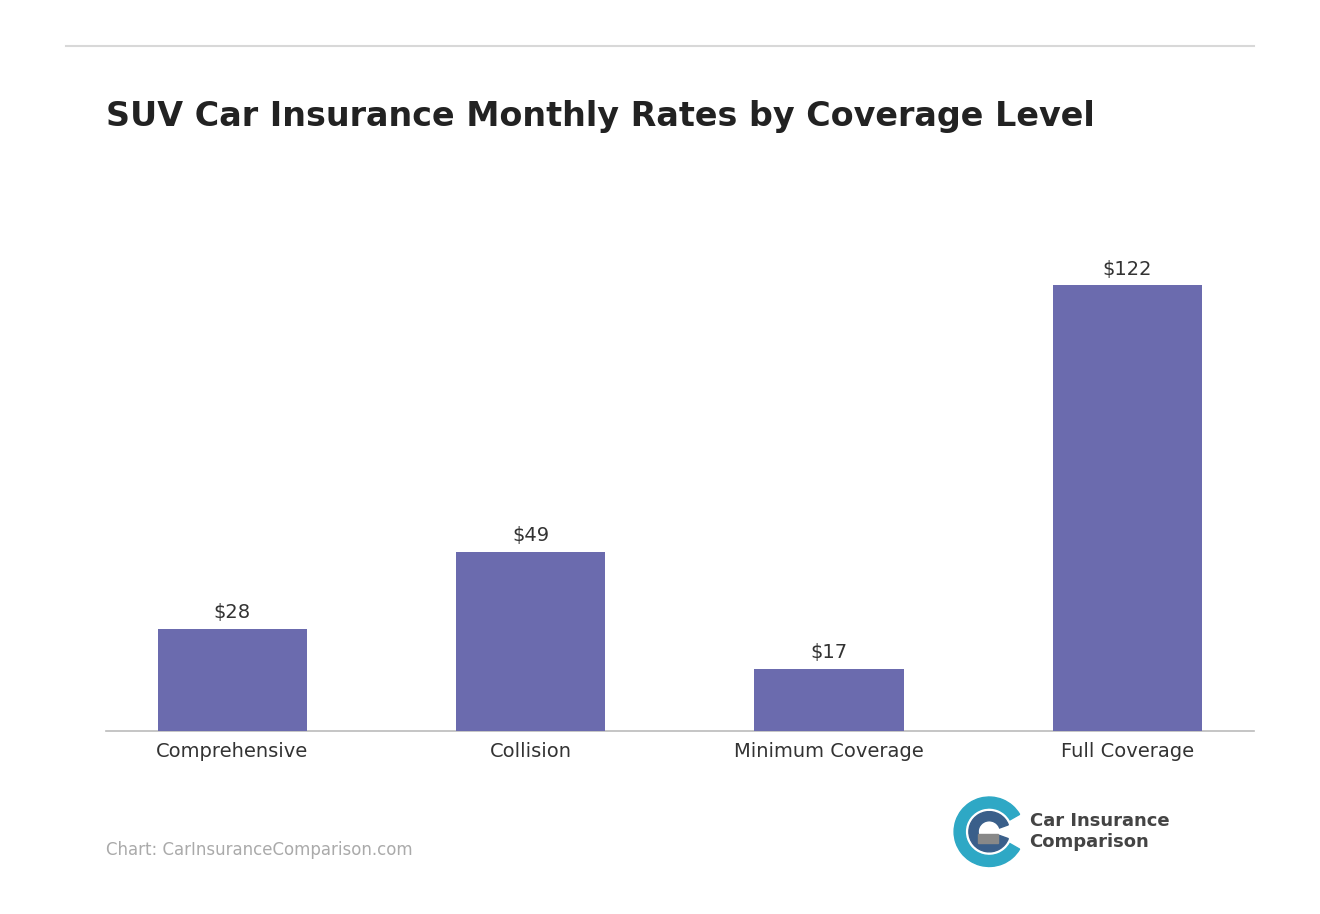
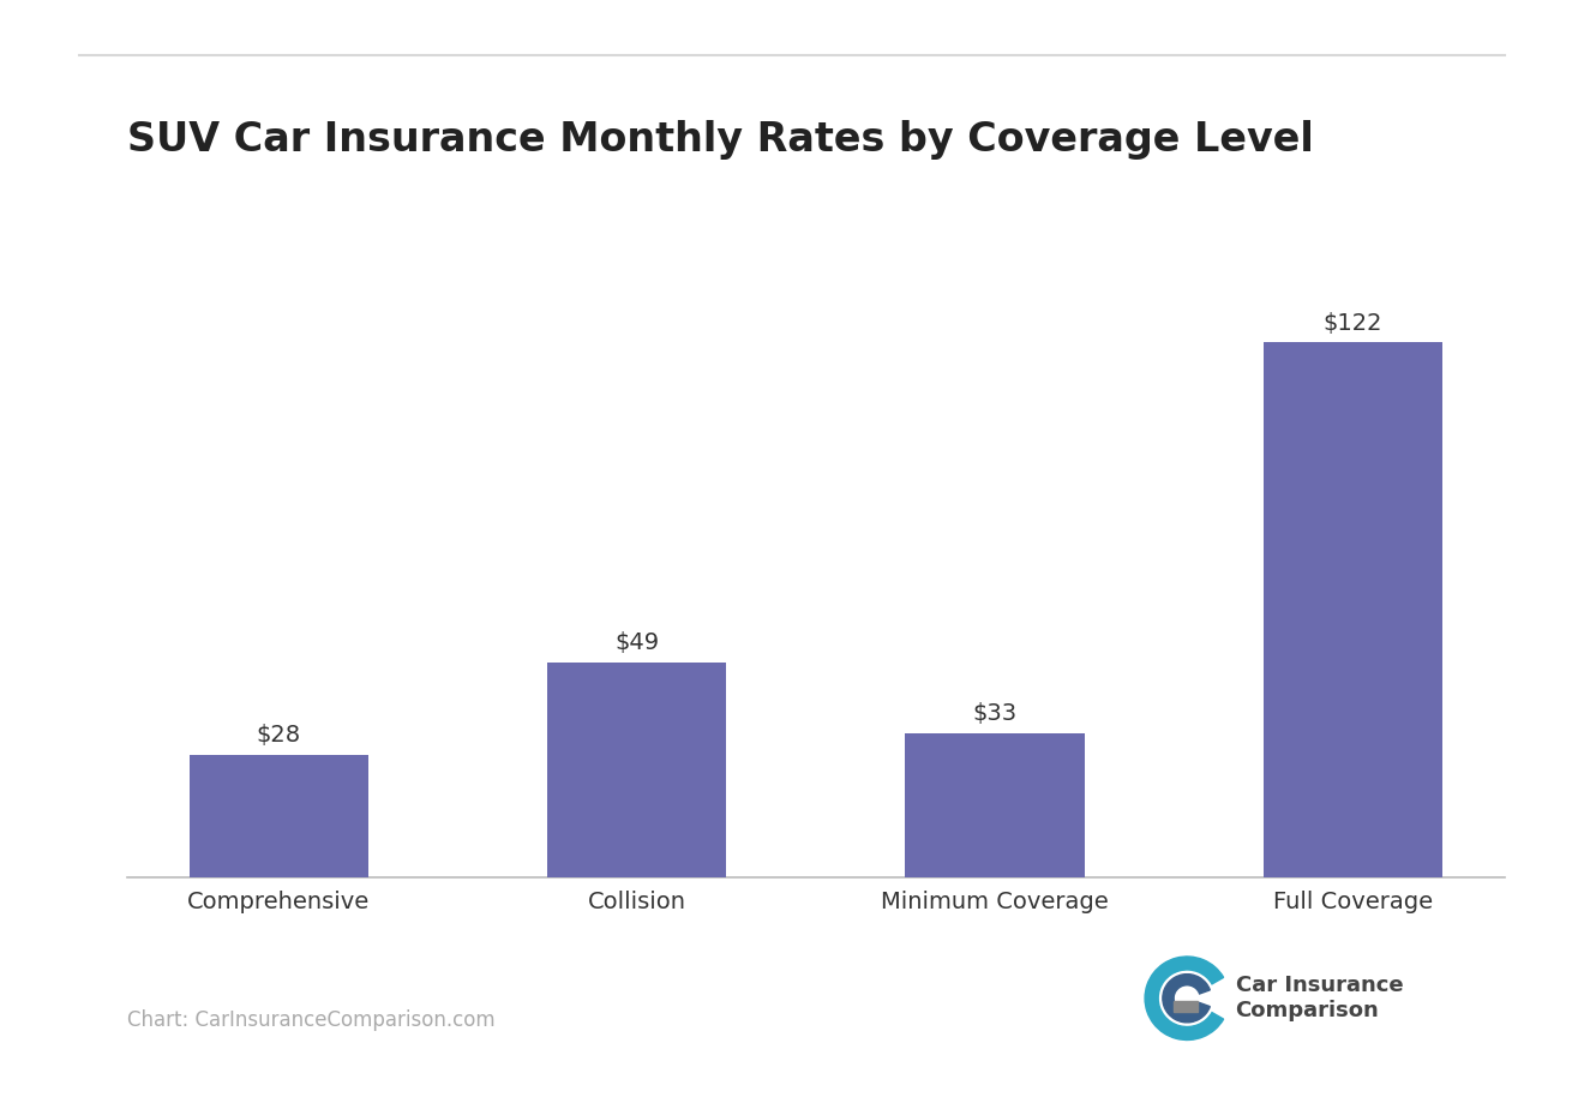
Minimum Coverage: $17 -> $33
